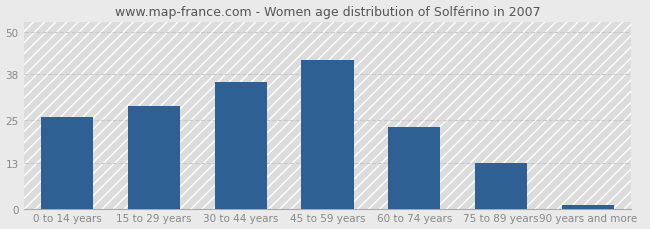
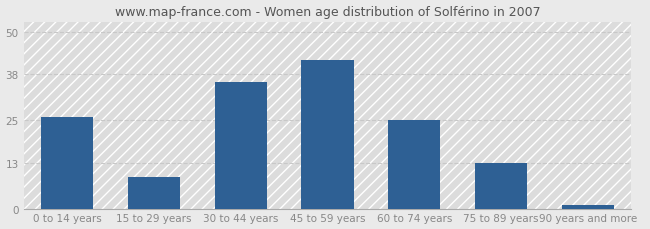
15 to 29 years: 29 -> 9
60 to 74 years: 23 -> 25
